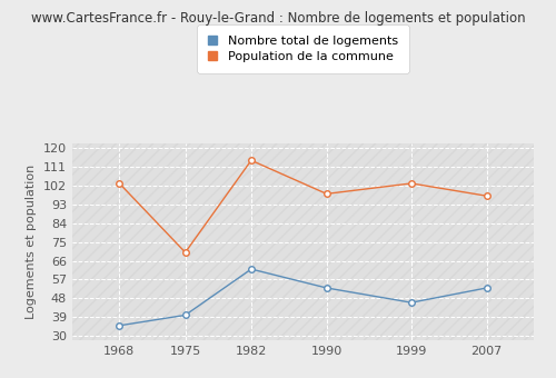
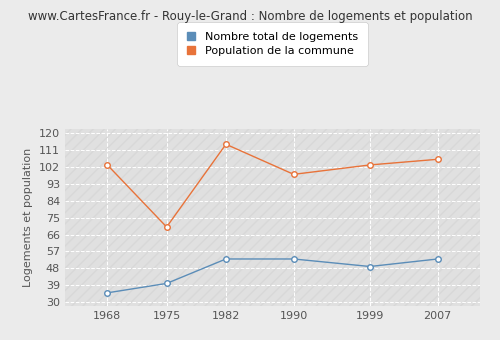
Nombre total de logements/1982: 62 -> 53
Nombre total de logements/1999: 46 -> 49
Population de la commune/2007: 97 -> 106
